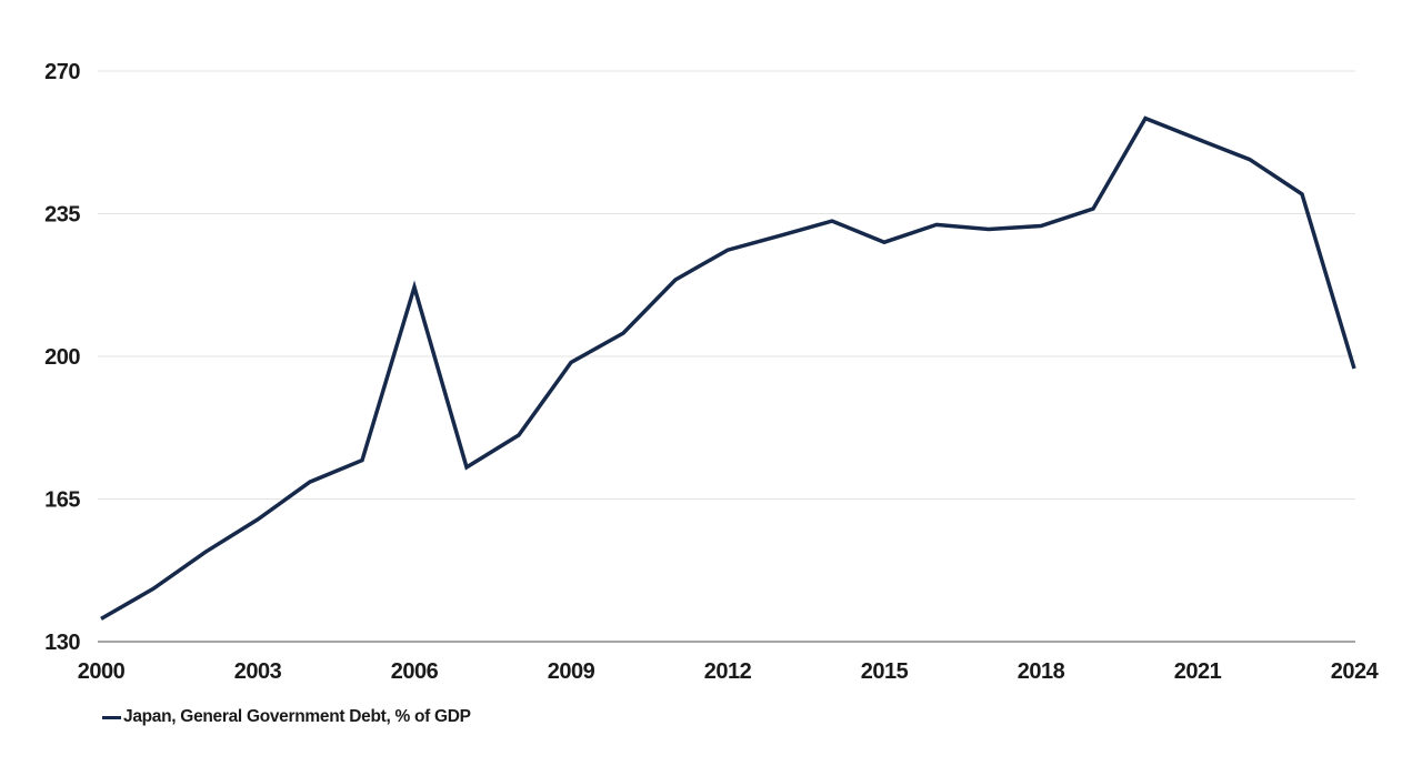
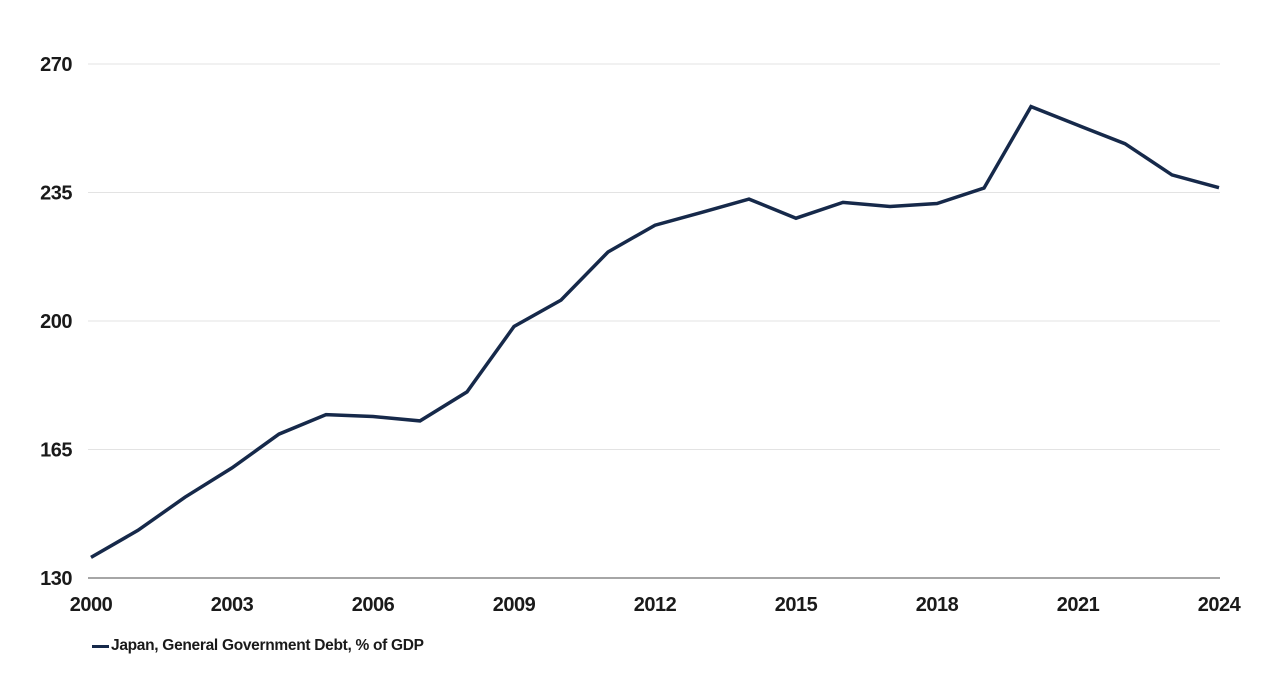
2006: 217 -> 174
2024: 197 -> 236
